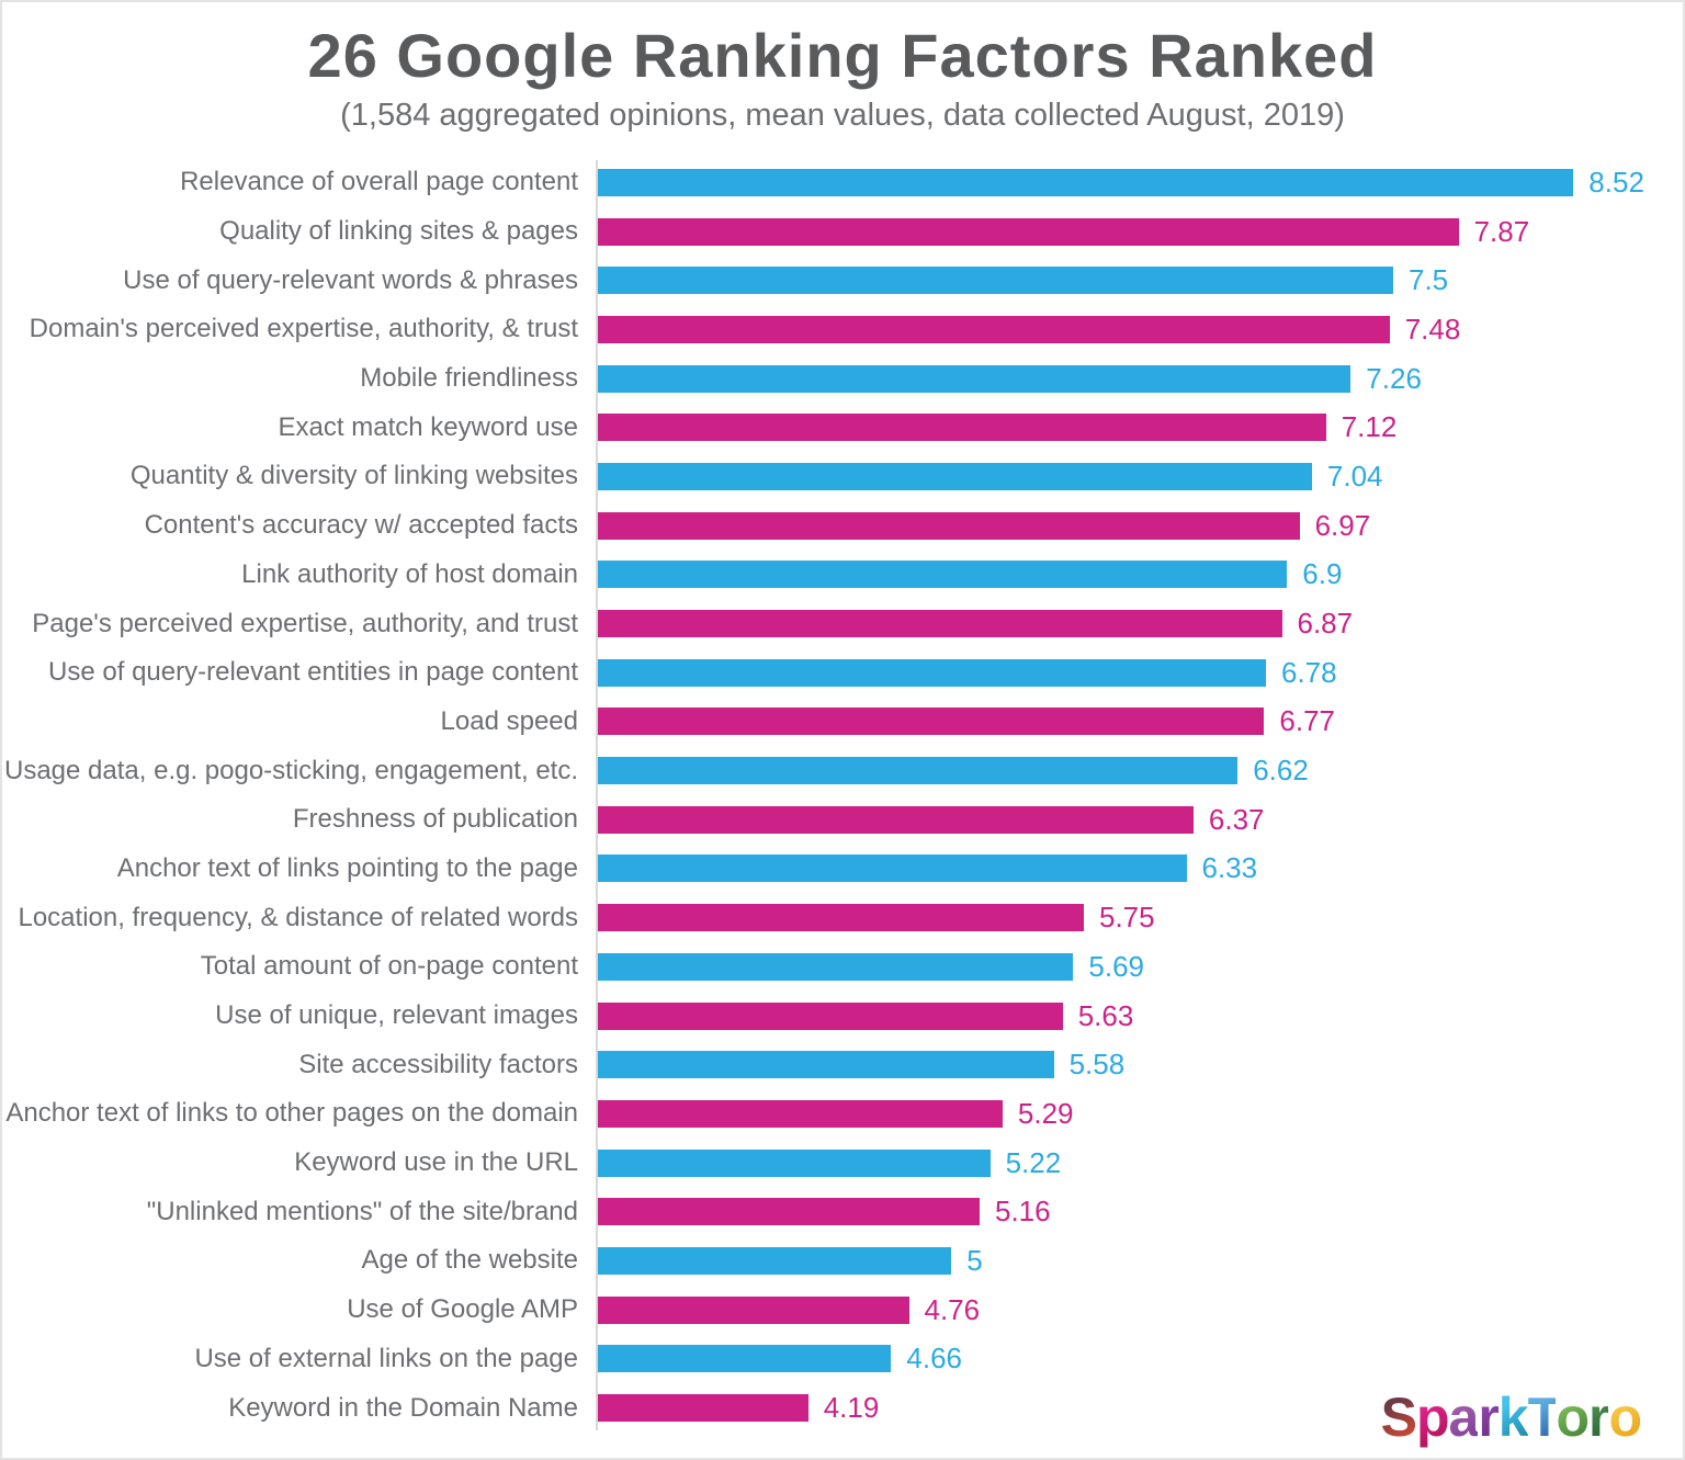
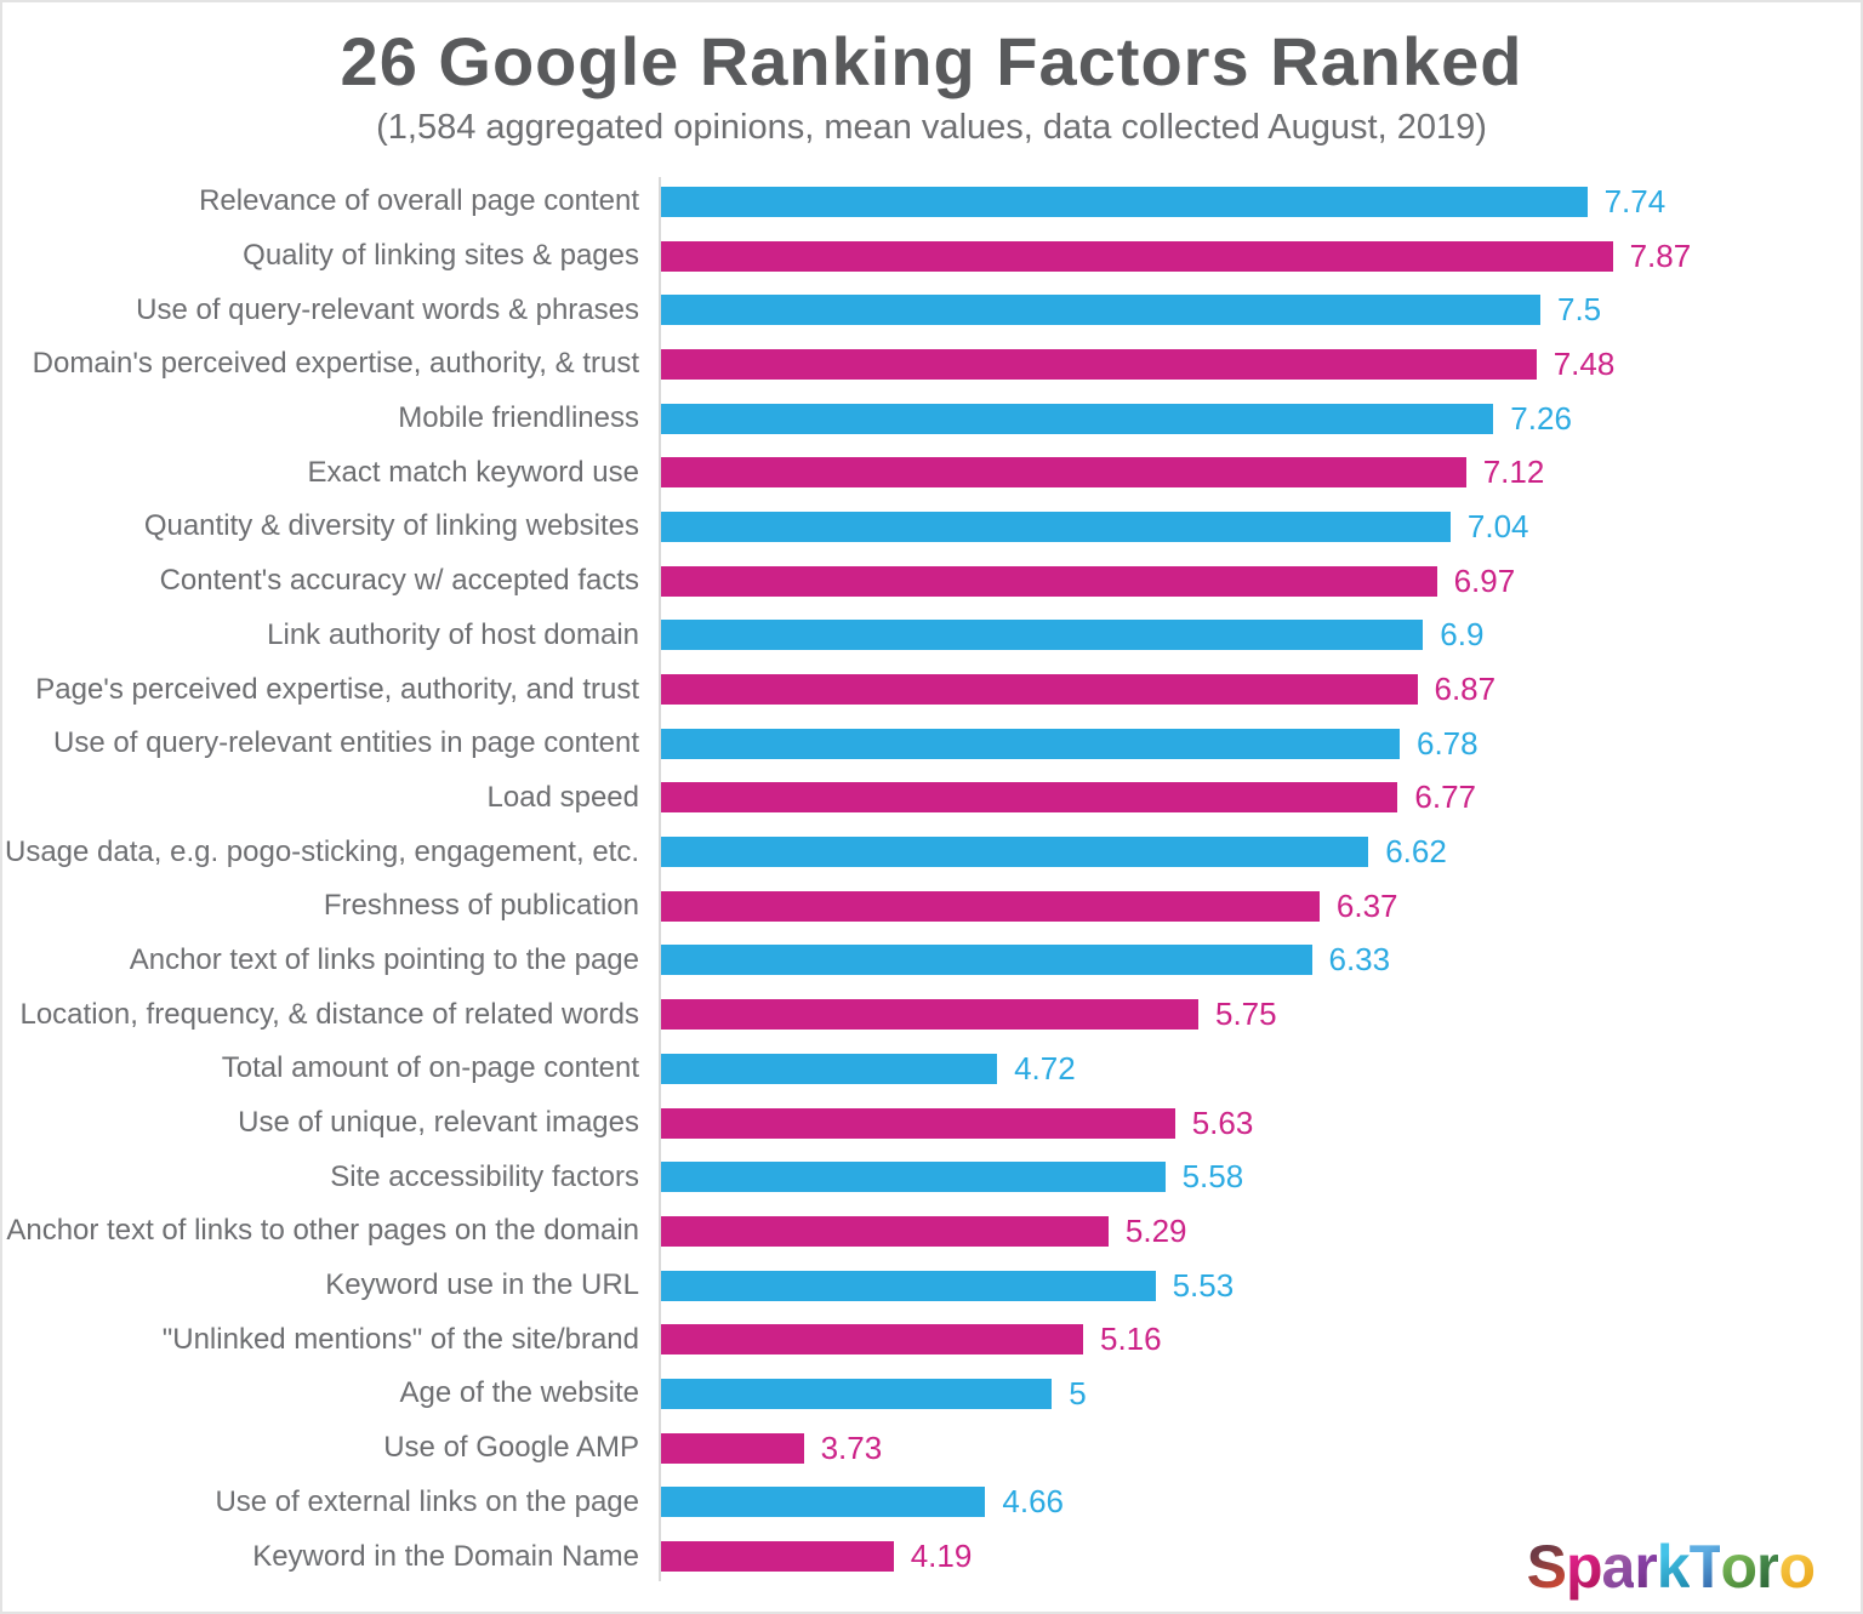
Relevance of overall page content: 8.52 -> 7.74
Total amount of on-page content: 5.69 -> 4.72
Keyword use in the URL: 5.22 -> 5.53
Use of Google AMP: 4.76 -> 3.73
